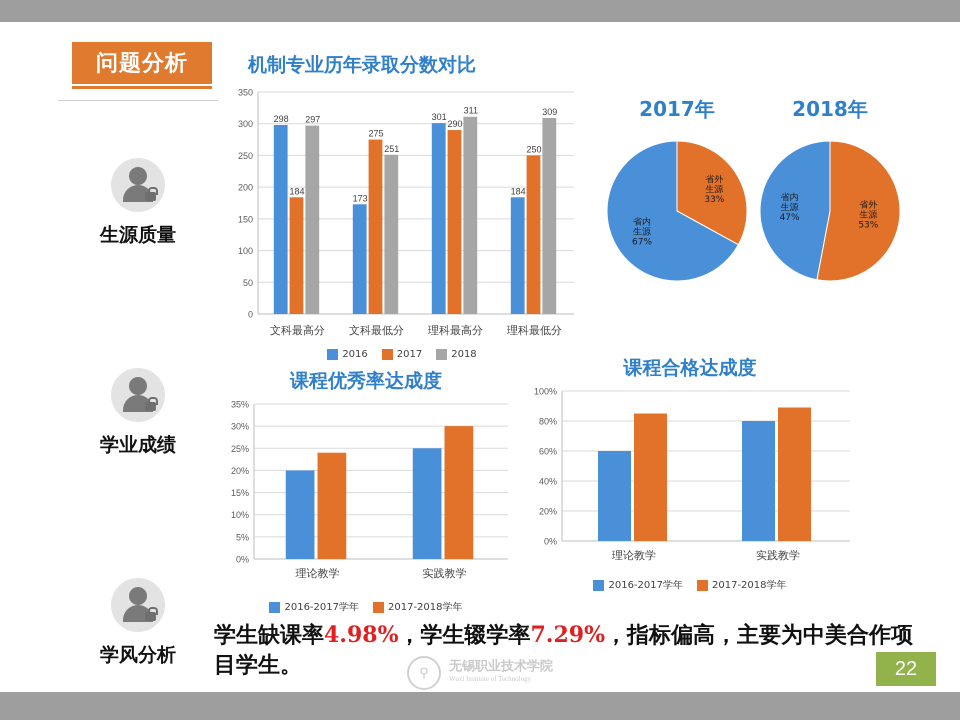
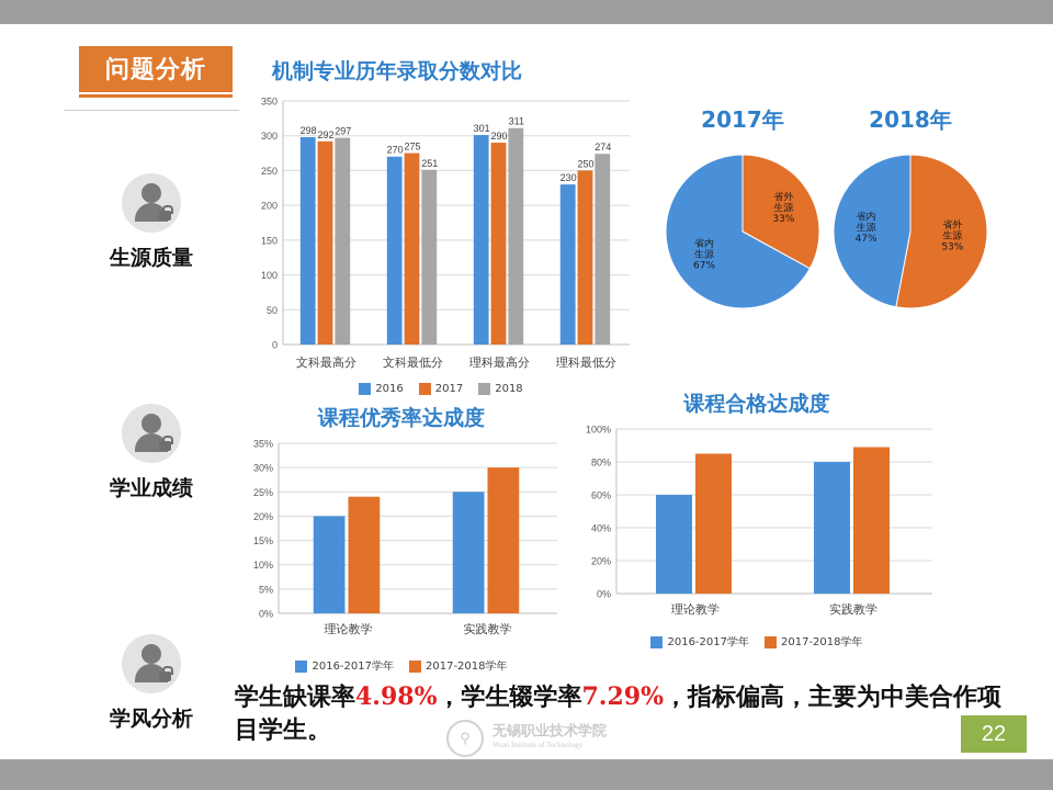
机制专业历年录取分数对比/2017/文科最高分: 184 -> 292
机制专业历年录取分数对比/2016/文科最低分: 173 -> 270
机制专业历年录取分数对比/2016/理科最低分: 184 -> 230
机制专业历年录取分数对比/2018/理科最低分: 309 -> 274
